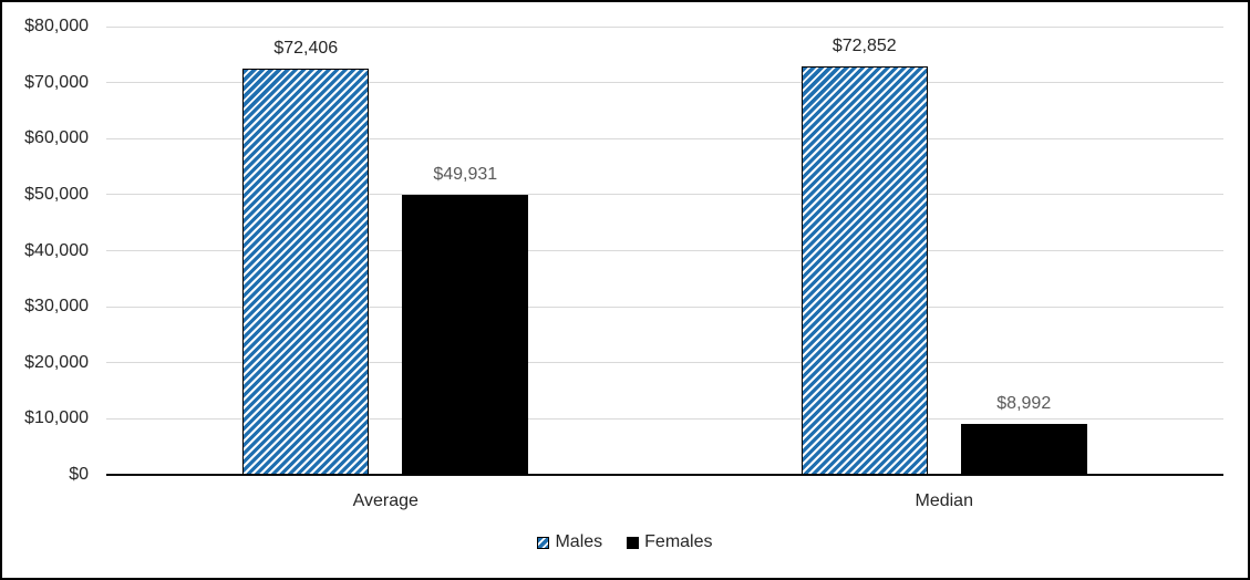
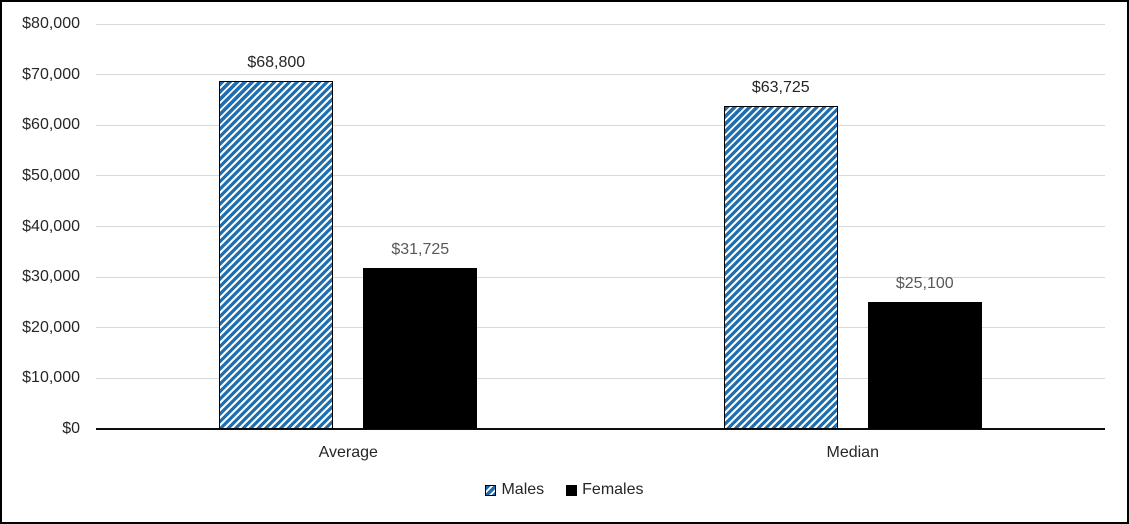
Males/Average: $72,406 -> $68,800
Females/Average: $49,931 -> $31,725
Males/Median: $72,852 -> $63,725
Females/Median: $8,992 -> $25,100
